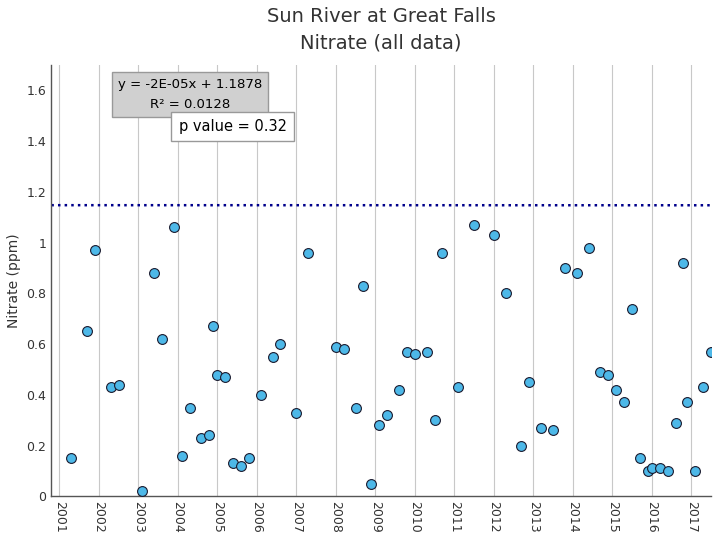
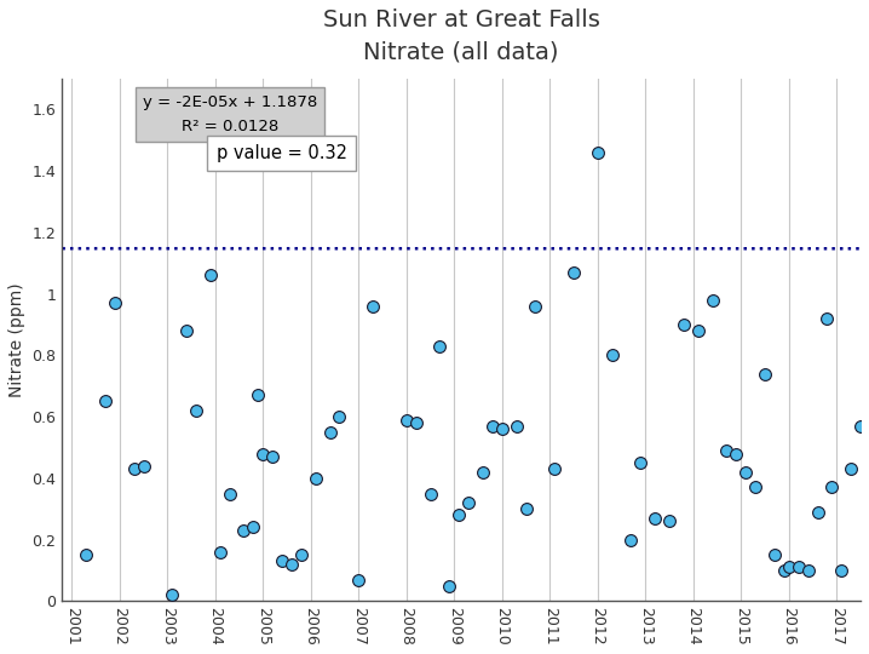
2007: 0.33 -> 0.07
2012: 1.03 -> 1.46
